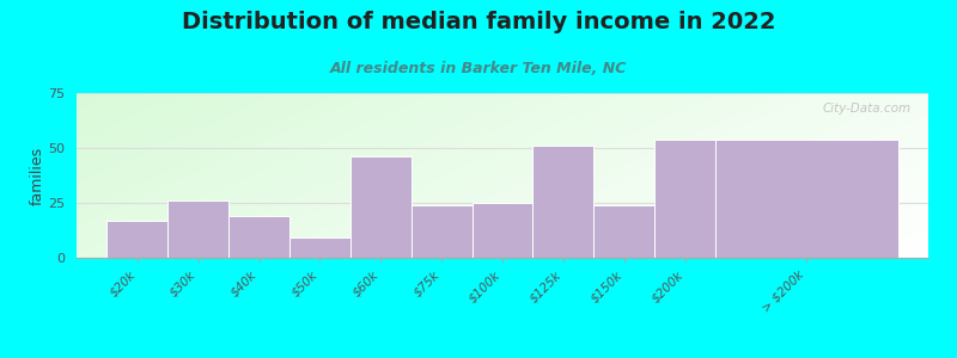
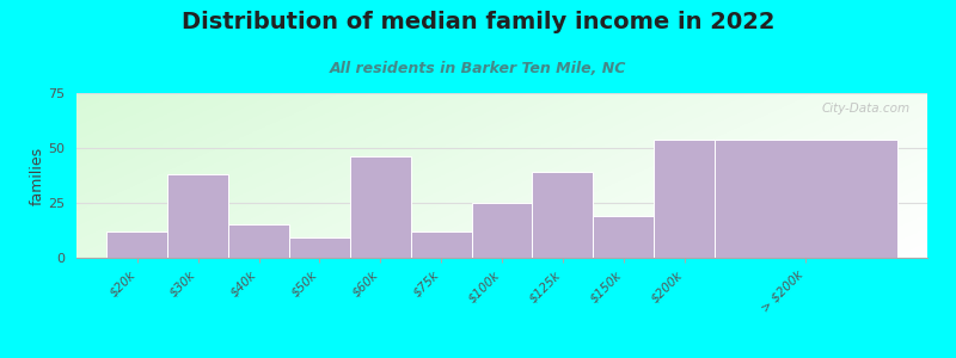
$20k: 17 -> 12
$30k: 26 -> 38
$40k: 19 -> 15
$75k: 24 -> 12
$125k: 51 -> 39
$150k: 24 -> 19
